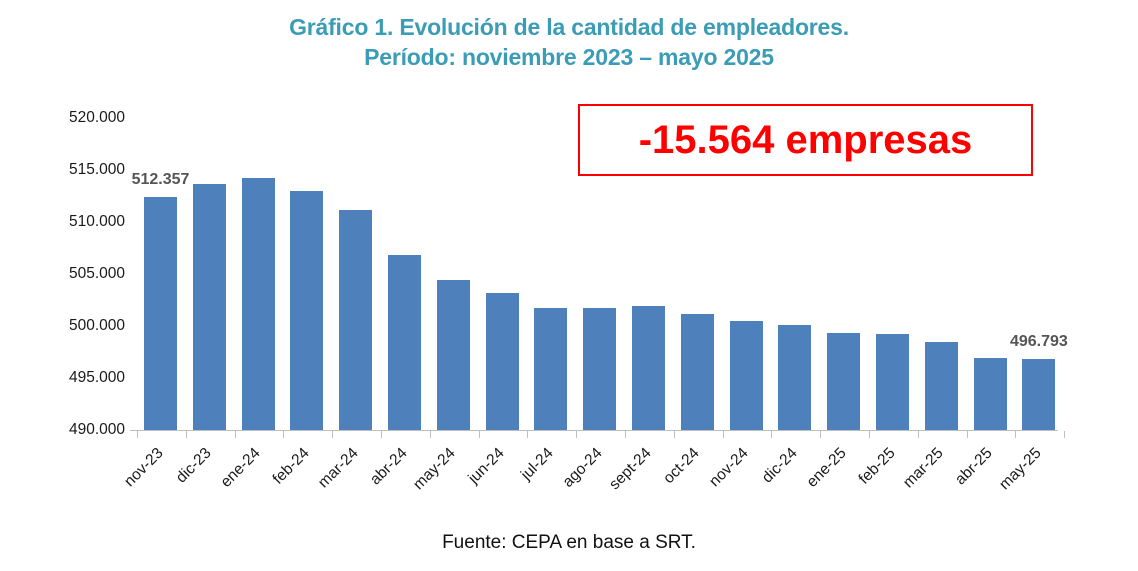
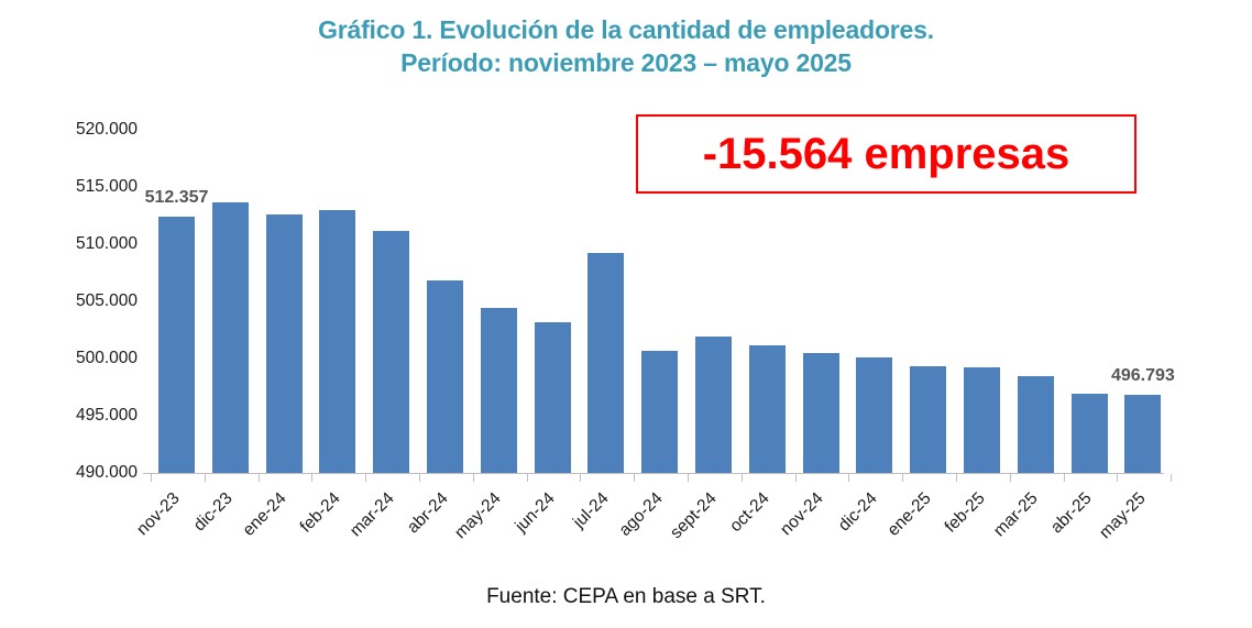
ene-24: 514200 -> 512600
jul-24: 501700 -> 509200
ago-24: 501700 -> 500700
